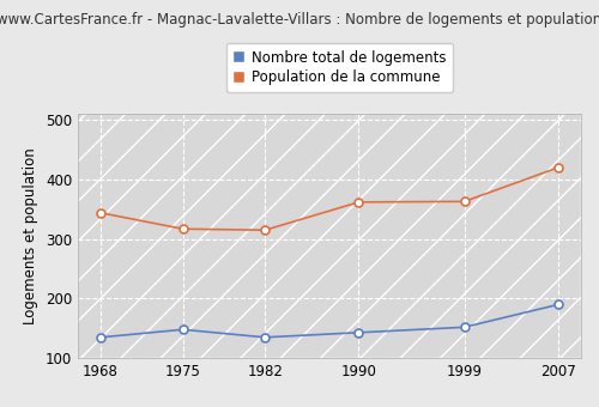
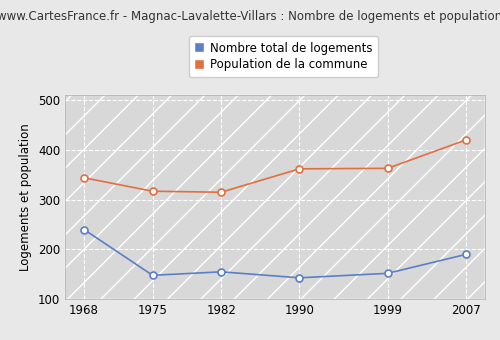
Nombre total de logements/1968: 135 -> 240
Nombre total de logements/1982: 135 -> 155
